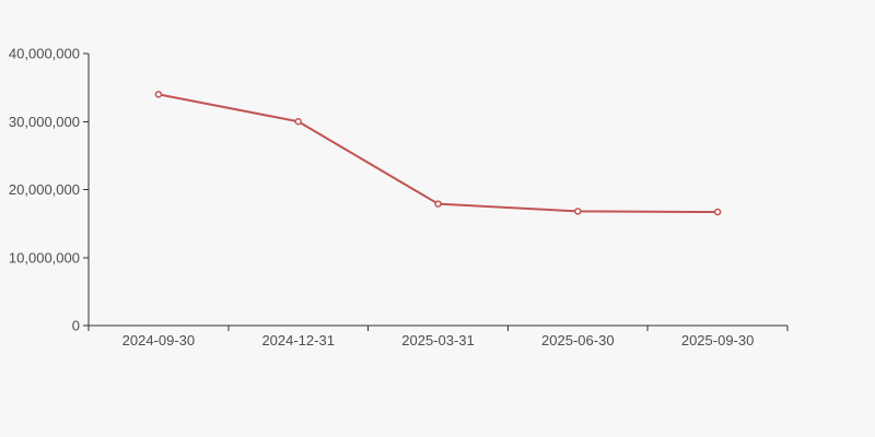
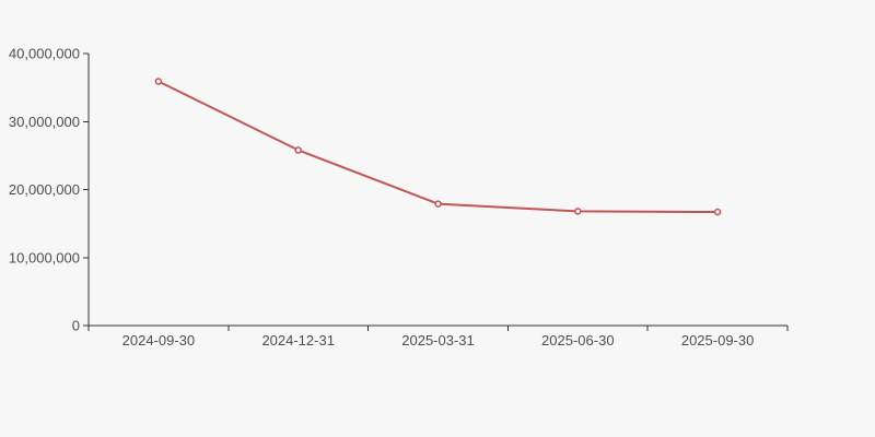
2024-09-30: 34000000 -> 36000000
2024-12-31: 30000000 -> 26000000
